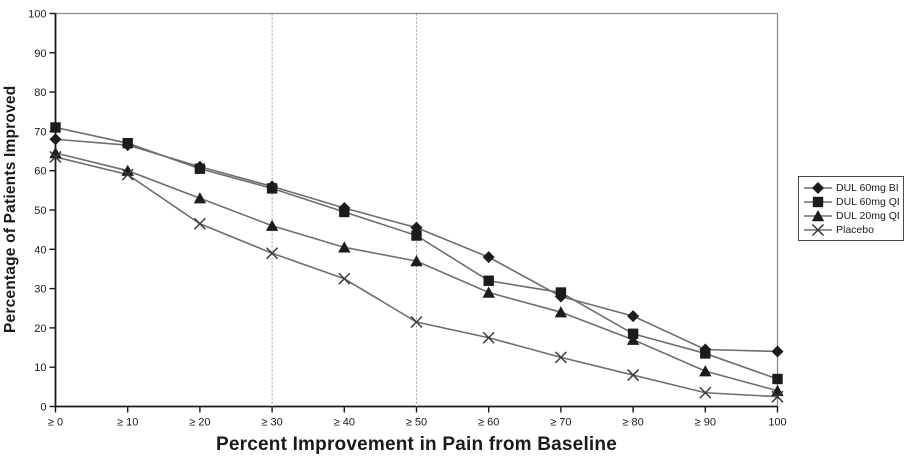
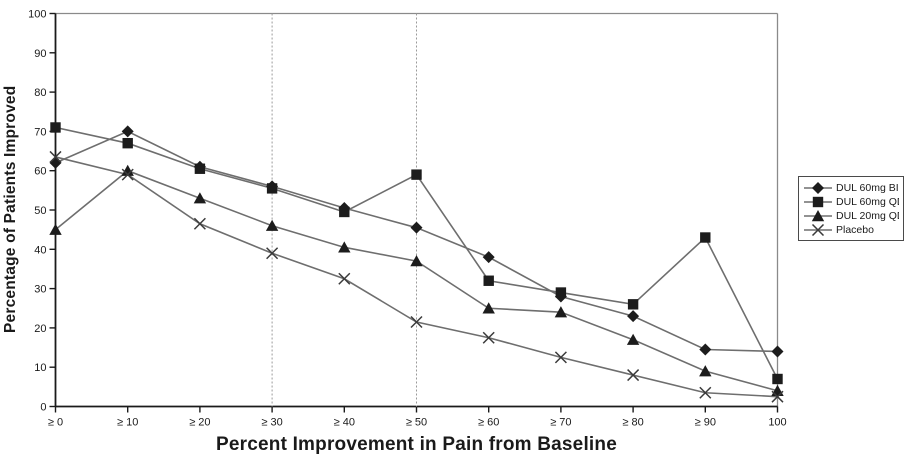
DUL 60mg BID/≥ 0: 68 -> 62
DUL 20mg QD/≥ 0: 64 -> 45
DUL 60mg BID/≥ 10: 66 -> 70
DUL 60mg QD/≥ 50: 44 -> 59
DUL 20mg QD/≥ 60: 29 -> 25
DUL 60mg QD/≥ 80: 18 -> 26
DUL 60mg QD/≥ 90: 14 -> 43
